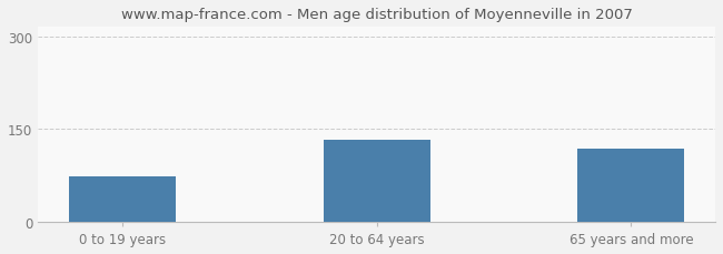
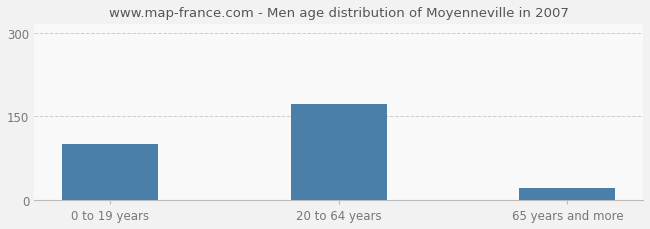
0 to 19 years: 74 -> 100
20 to 64 years: 132 -> 173
65 years and more: 118 -> 22
